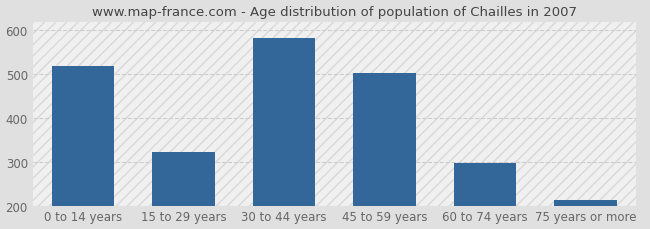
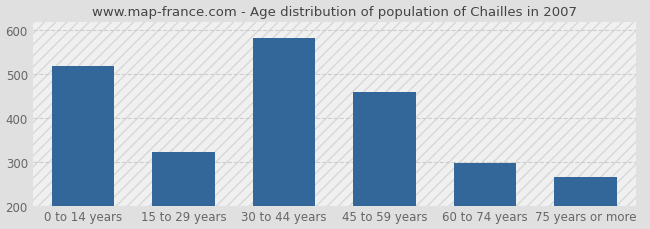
45 to 59 years: 503 -> 460
75 years or more: 213 -> 265
